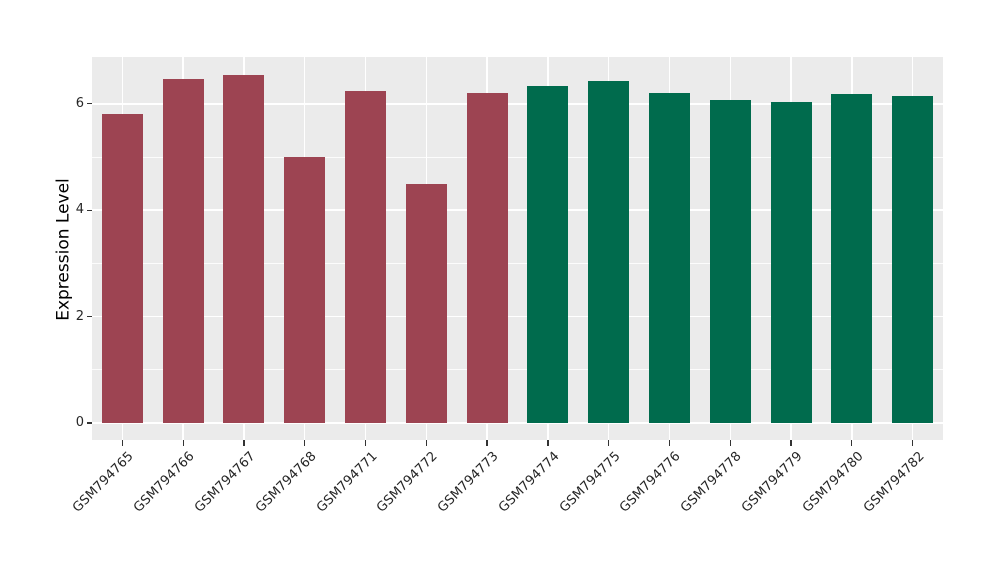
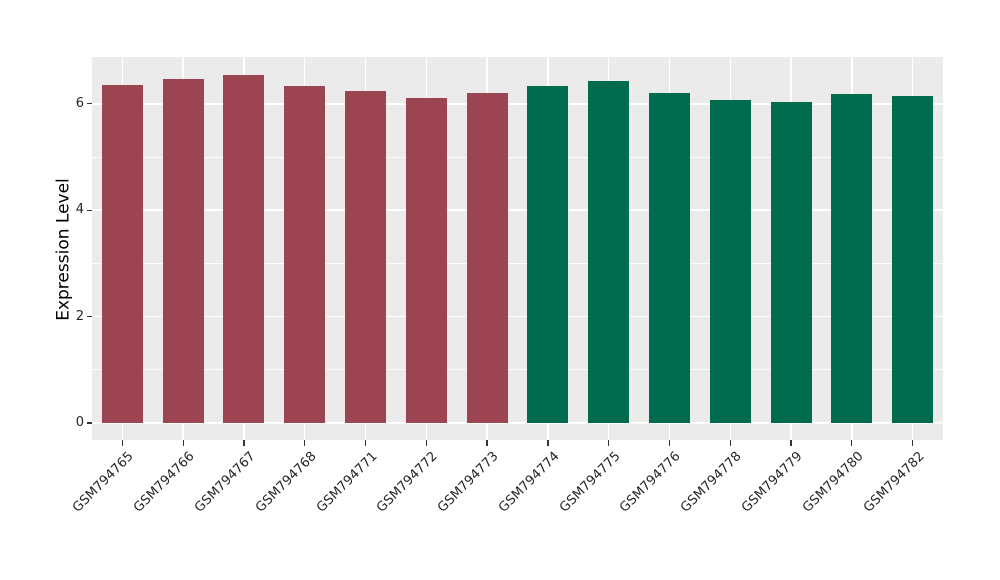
GSM794765: 5.8 -> 6.3
GSM794768: 5.0 -> 6.3
GSM794772: 4.5 -> 6.1
